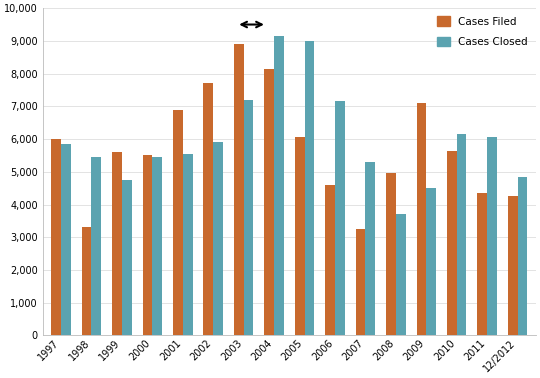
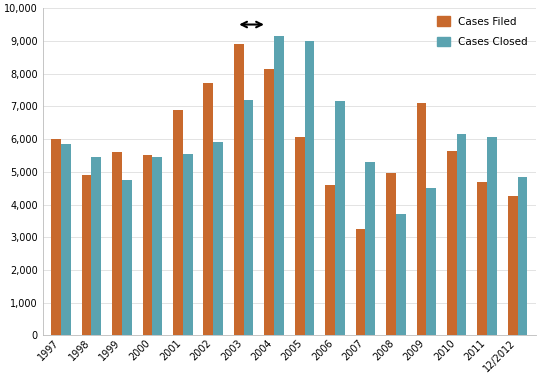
Cases Filed/1998: 3,300 -> 4,900
Cases Filed/2011: 4,350 -> 4,700
